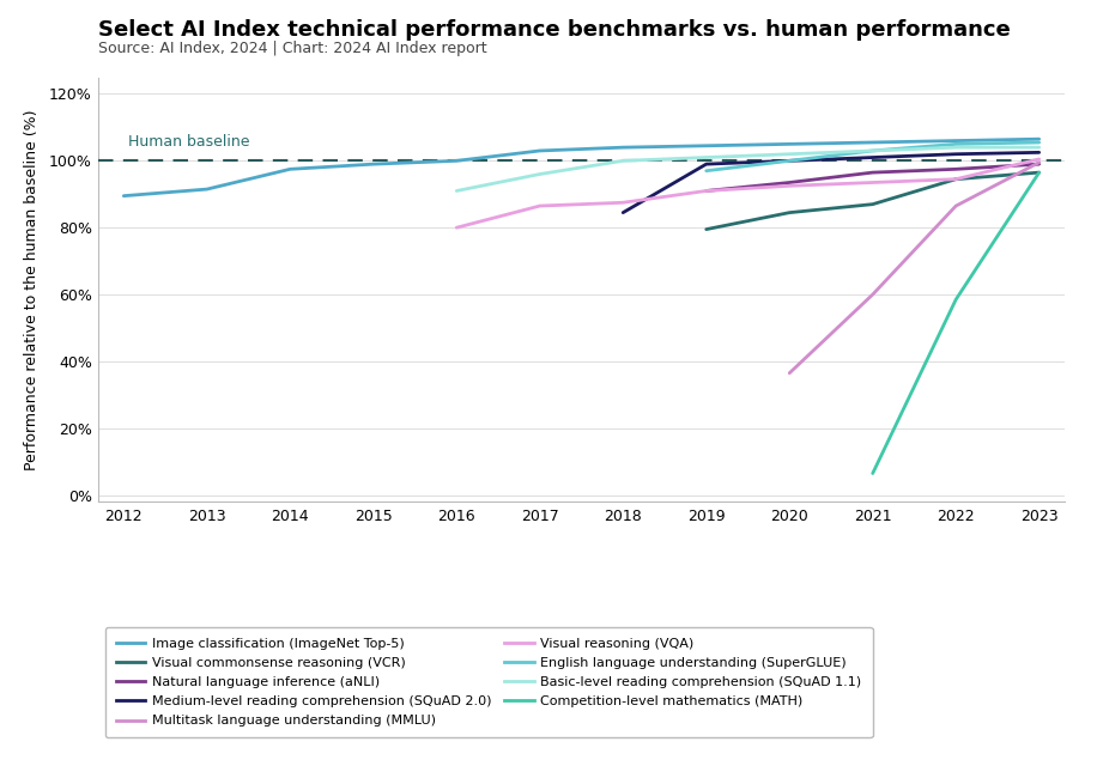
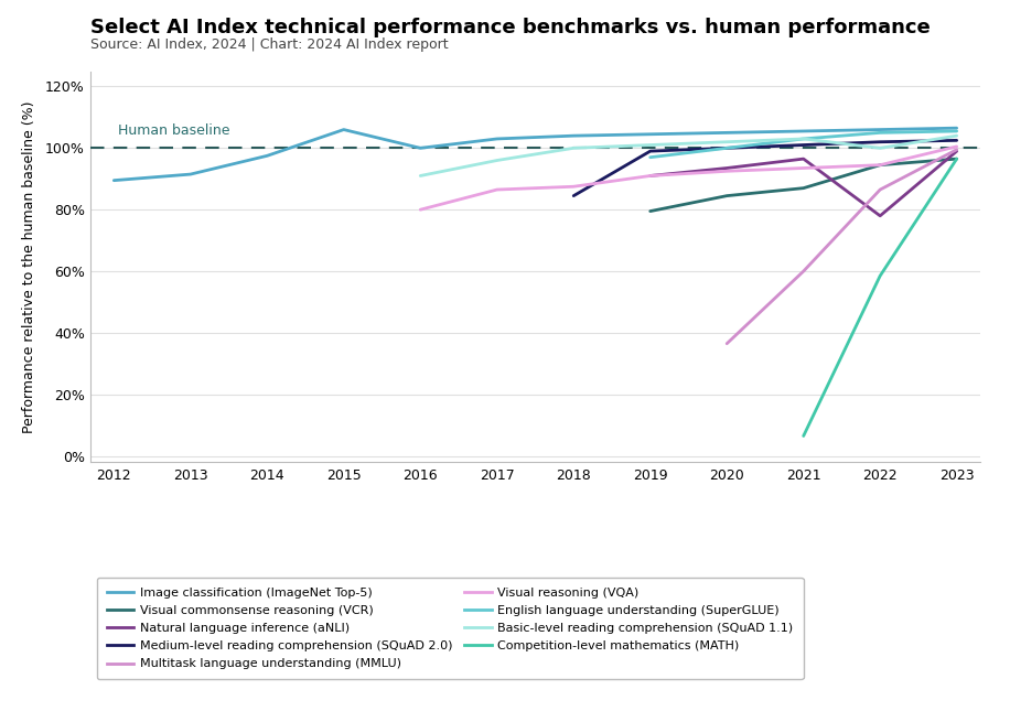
Image classification (ImageNet Top-5)/2015: 99.0% -> 106.0%
Natural language inference (aNLI)/2022: 97.5% -> 78.0%
Basic-level reading comprehension (SQuAD 1.1)/2022: 104% -> 100%
